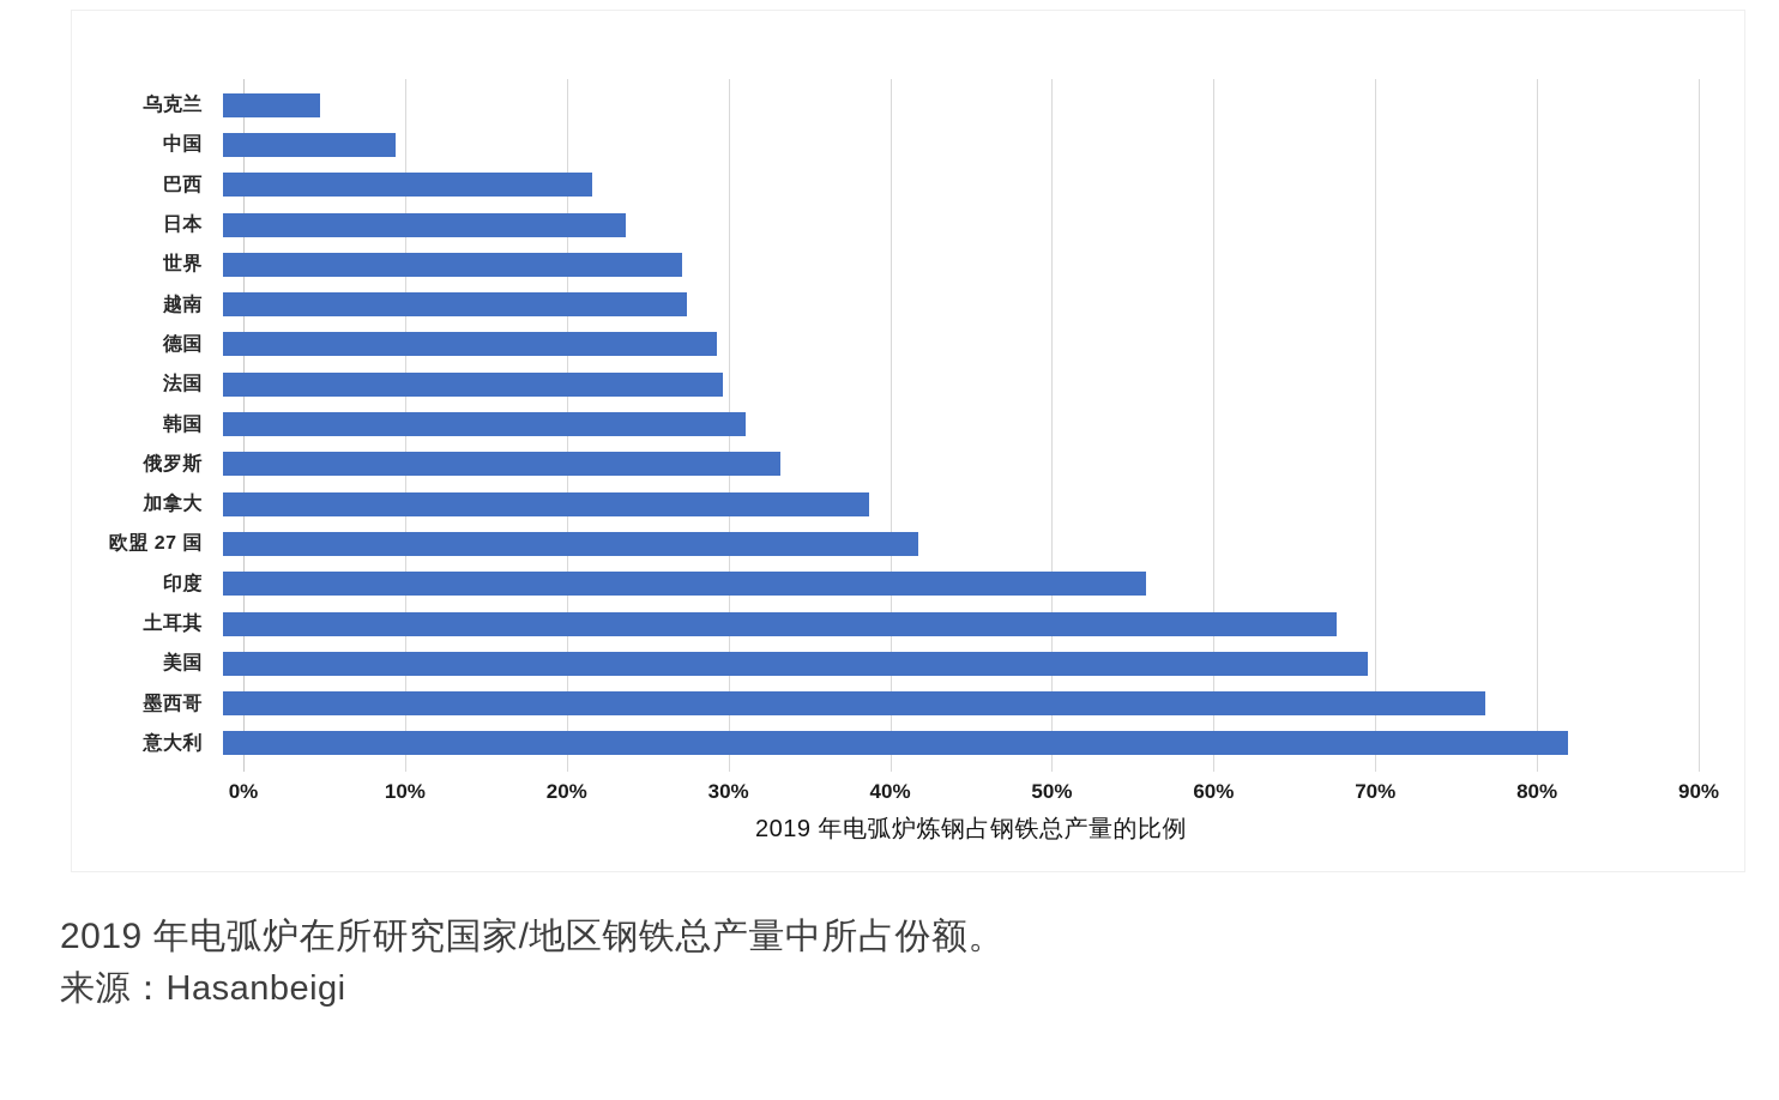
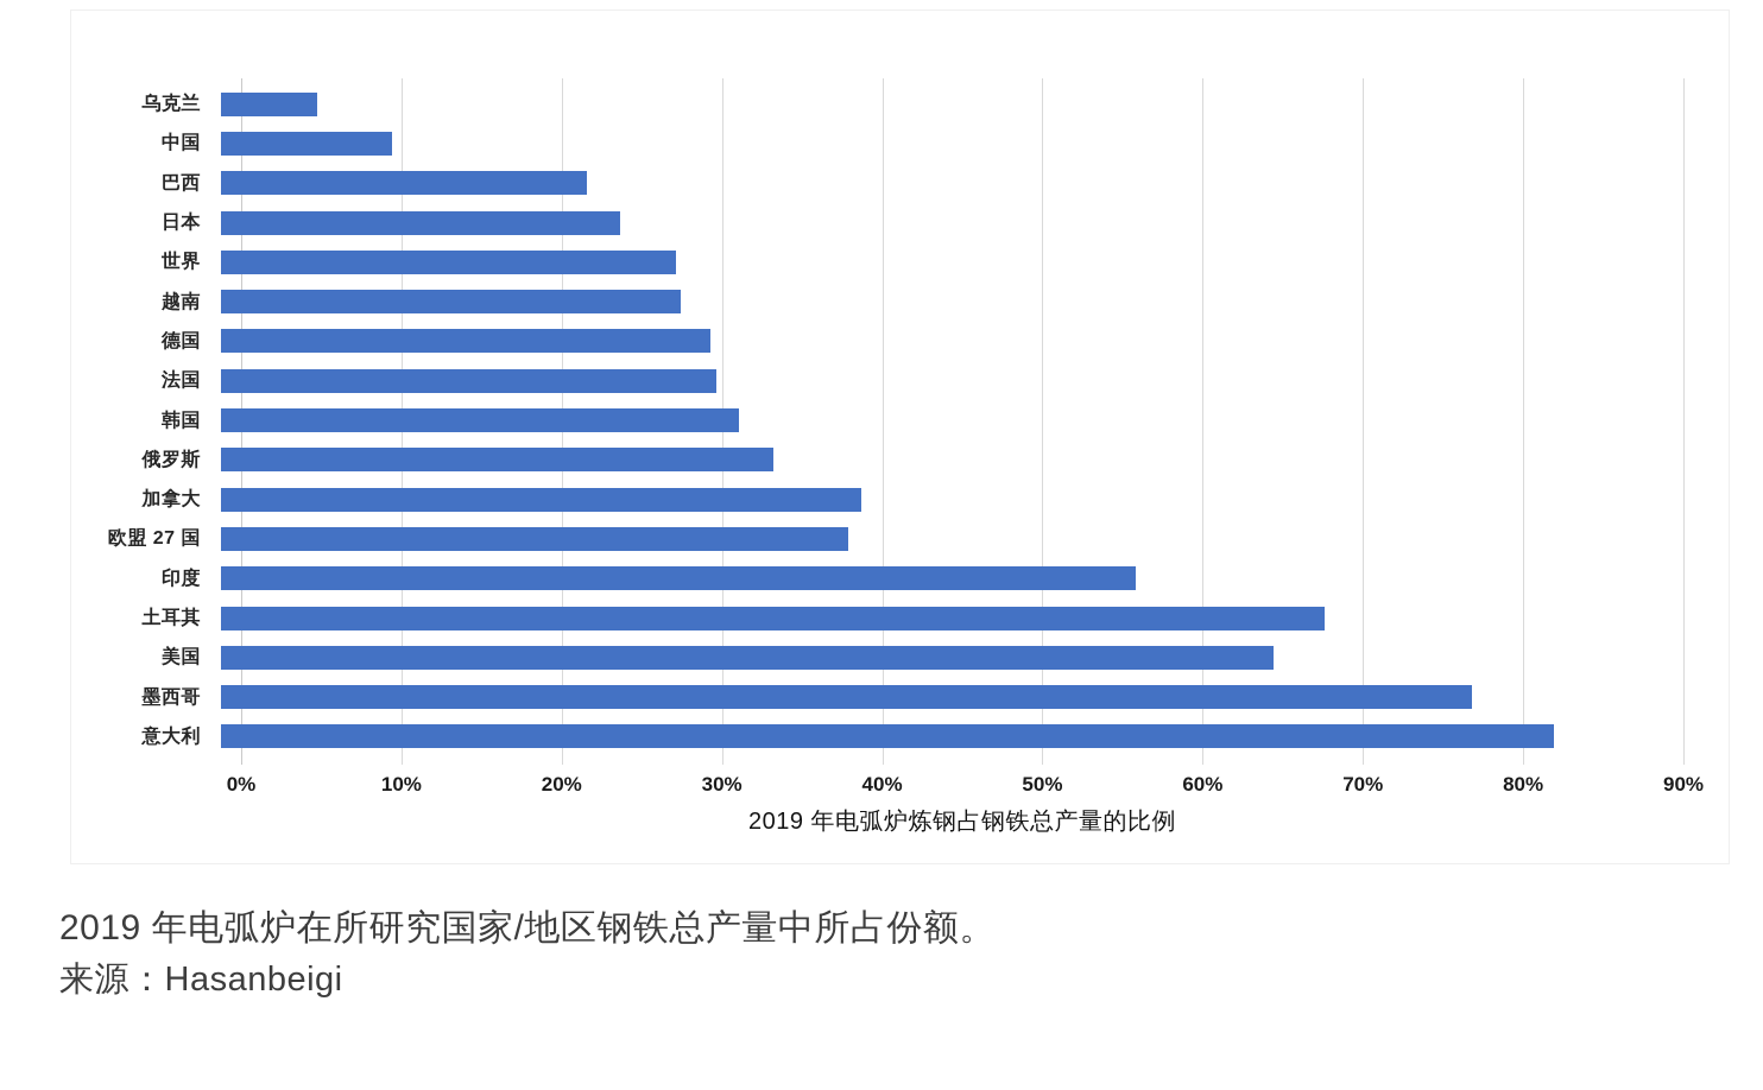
欧盟 27 国: 42.4% -> 38.6%
美国: 69.8% -> 64.8%
